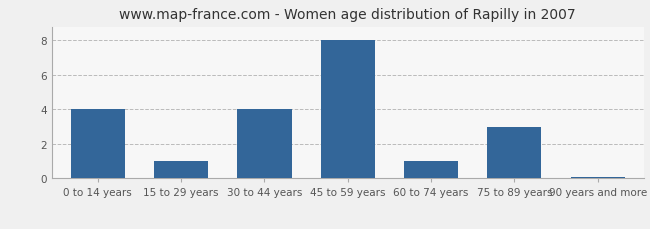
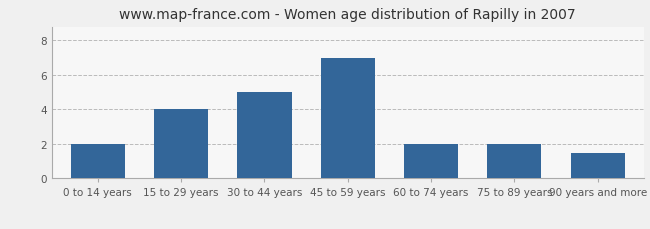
0 to 14 years: 4.0 -> 2.0
15 to 29 years: 1.0 -> 4.0
30 to 44 years: 4.0 -> 5.0
45 to 59 years: 8.0 -> 7.0
60 to 74 years: 1.0 -> 2.0
75 to 89 years: 3.0 -> 2.0
90 years and more: 0.1 -> 1.5
